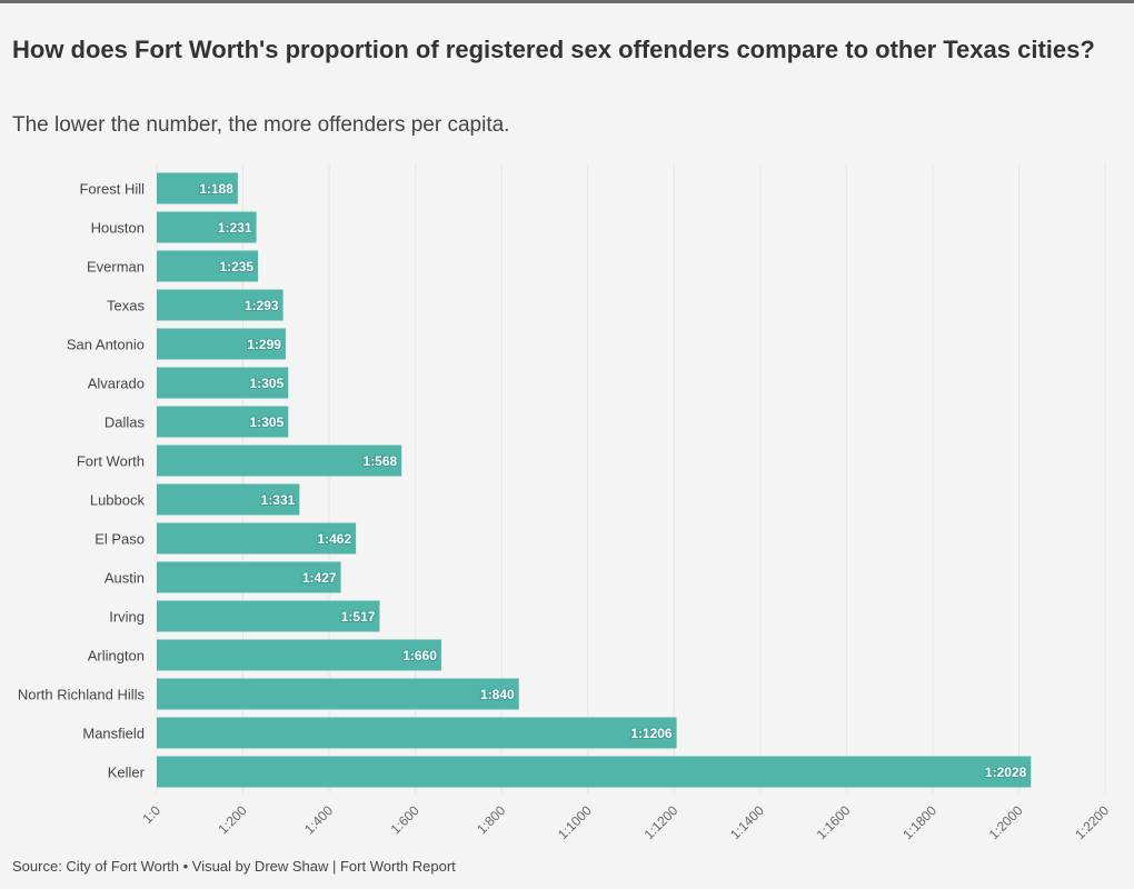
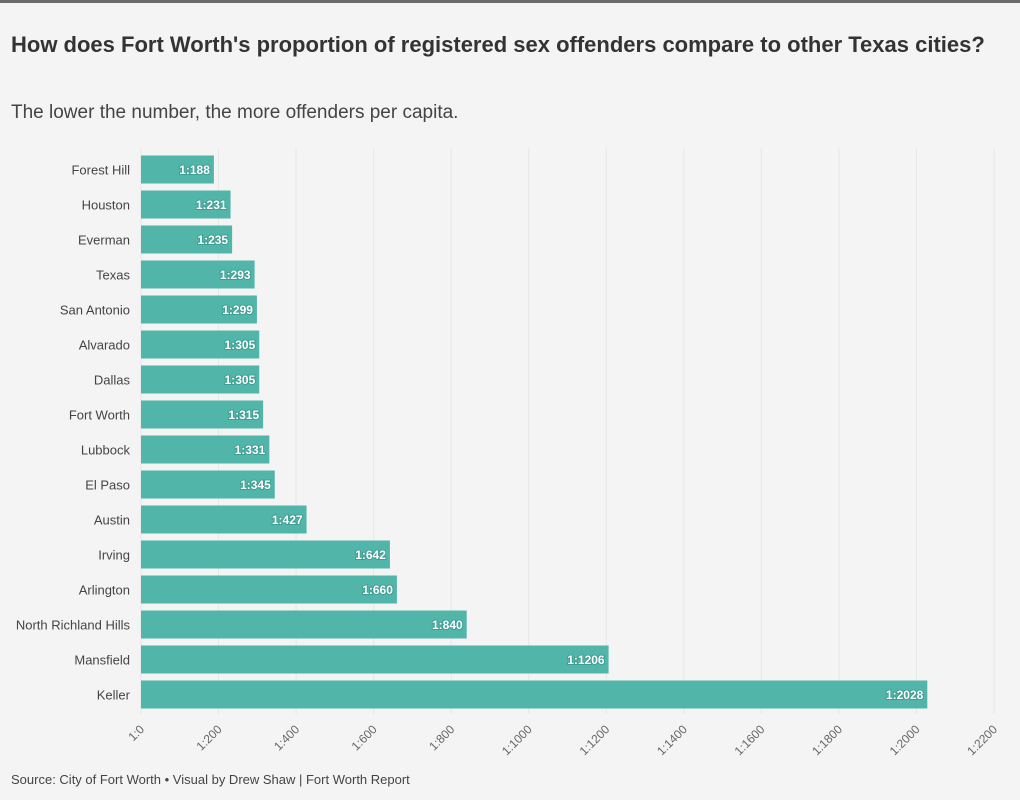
Fort Worth: 568 -> 315
El Paso: 462 -> 345
Irving: 517 -> 642
